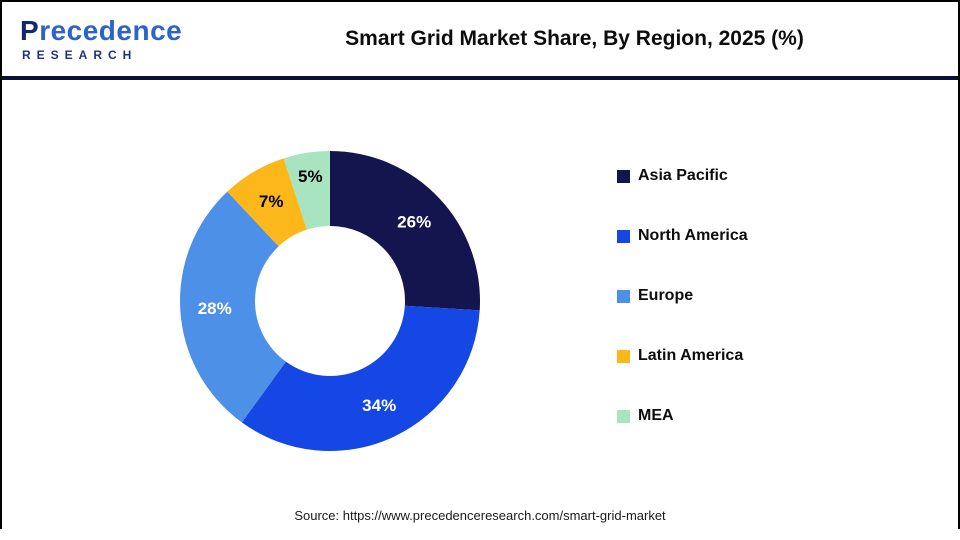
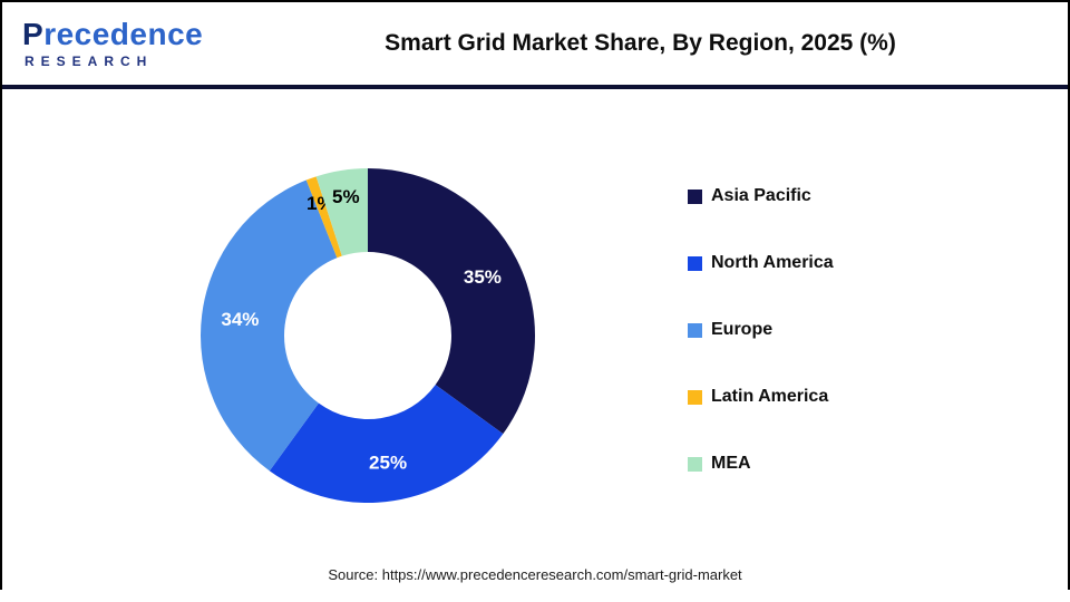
Asia Pacific: 26% -> 35%
North America: 34% -> 25%
Europe: 28% -> 34%
Latin America: 7% -> 1%
